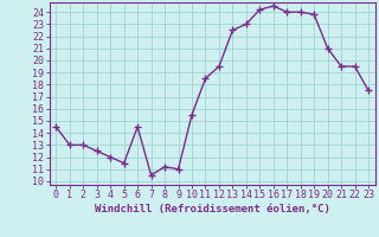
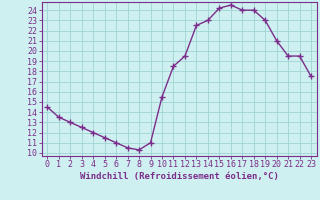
1: 13.0 -> 13.5
6: 14.5 -> 11.0
8: 11.2 -> 10.3
19: 23.8 -> 23.0
